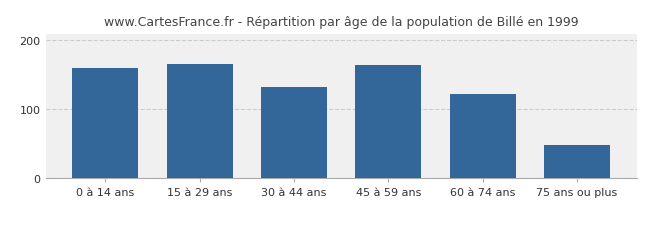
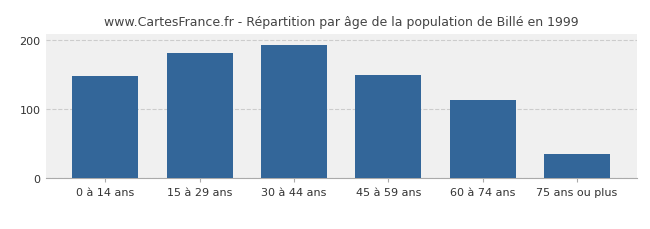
0 à 14 ans: 160 -> 148
15 à 29 ans: 166 -> 182
30 à 44 ans: 132 -> 193
45 à 59 ans: 164 -> 150
60 à 74 ans: 122 -> 113
75 ans ou plus: 48 -> 35
